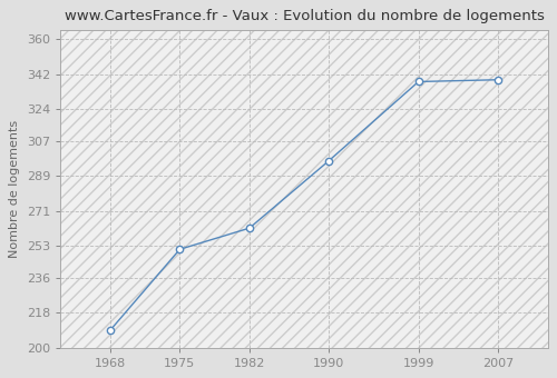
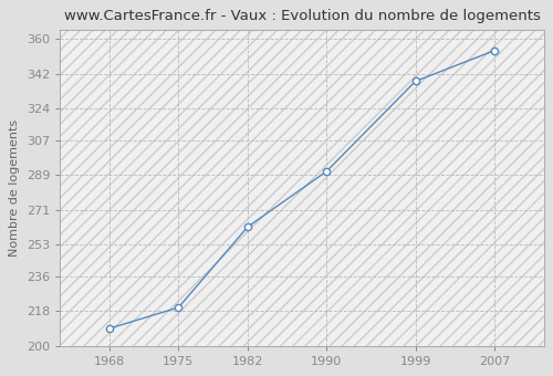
1975: 251 -> 220
1990: 297 -> 291
2007: 339 -> 354
